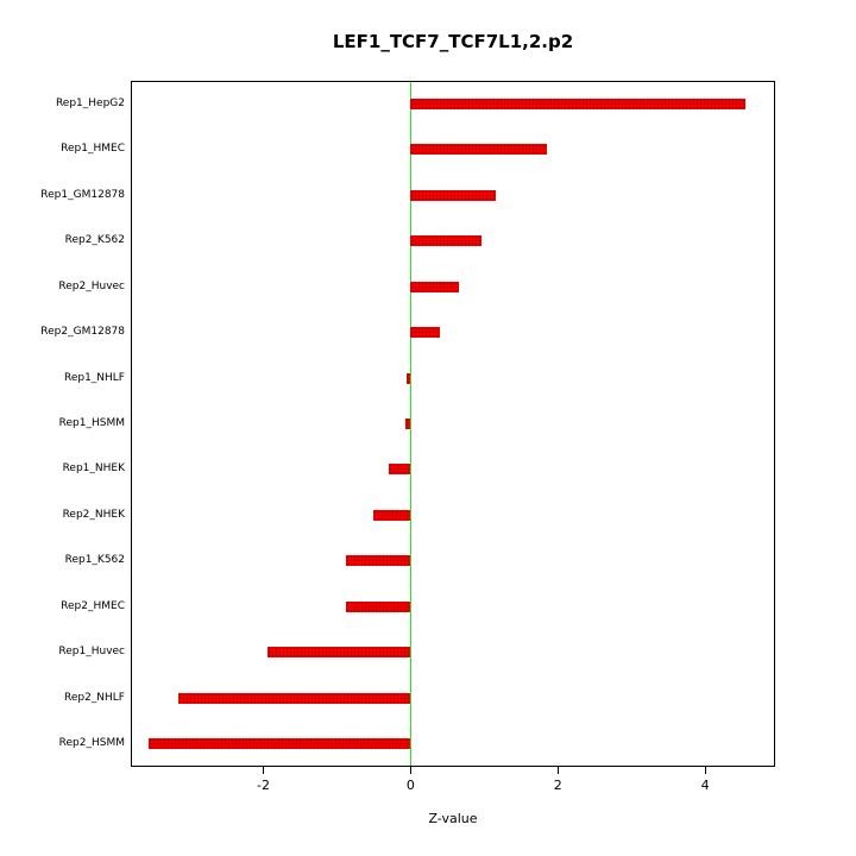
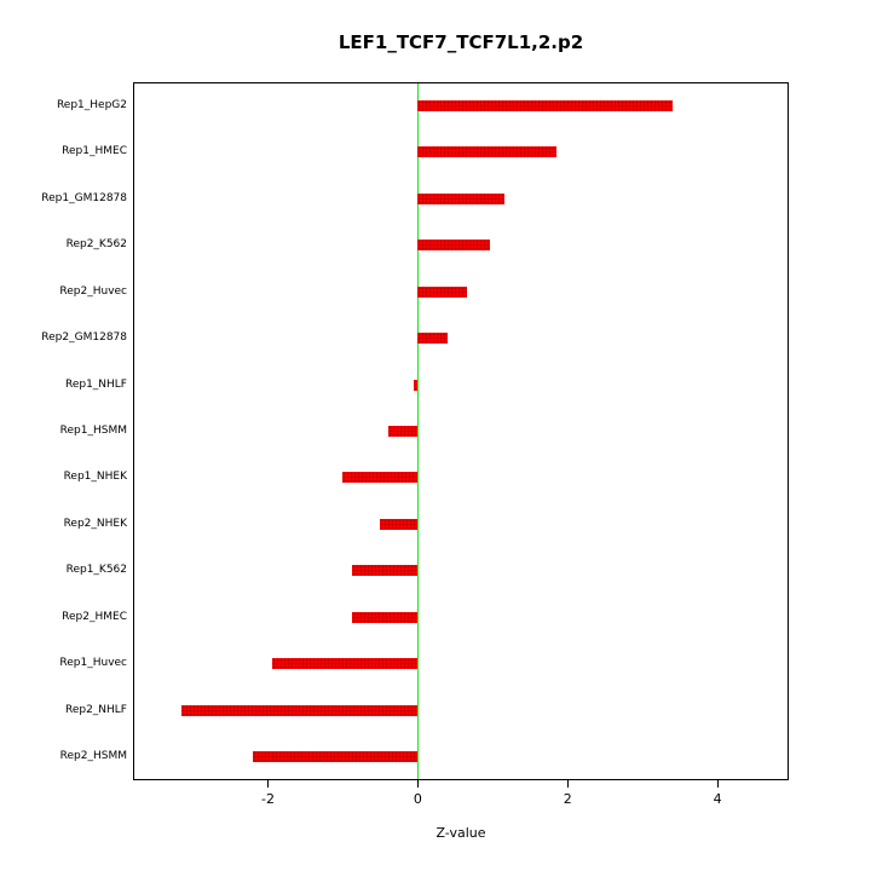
Rep1_HepG2: 4.5 -> 3.4
Rep1_HSMM: -0.1 -> -0.4
Rep1_NHEK: -0.3 -> -1.0
Rep2_HSMM: -3.5 -> -2.2
